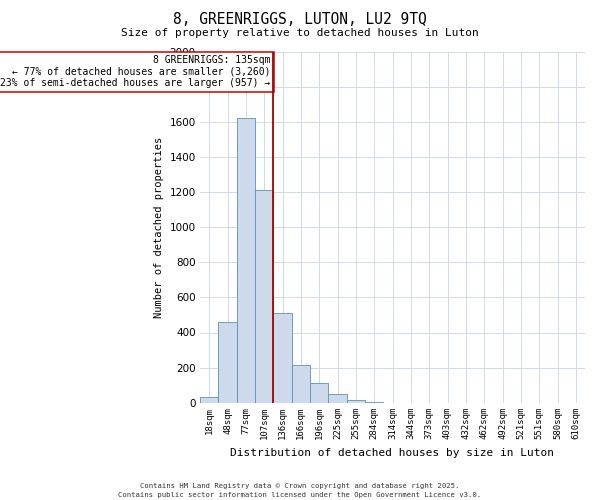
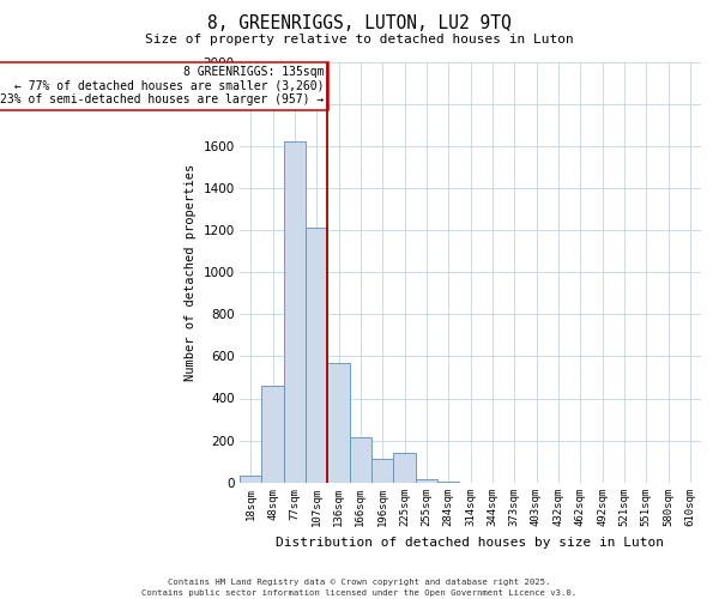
136sqm: 510 -> 570
225sqm: 50 -> 140
